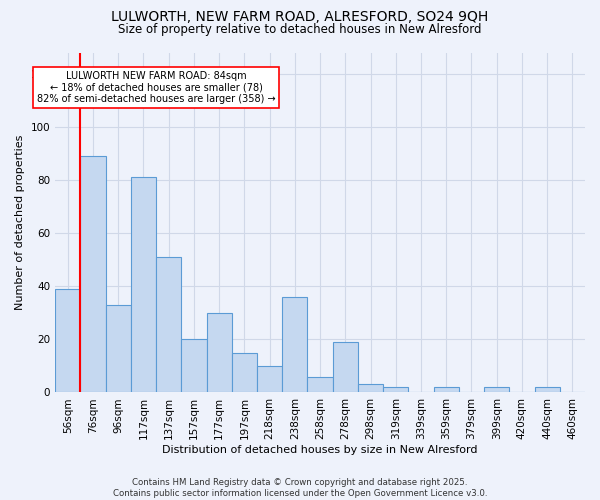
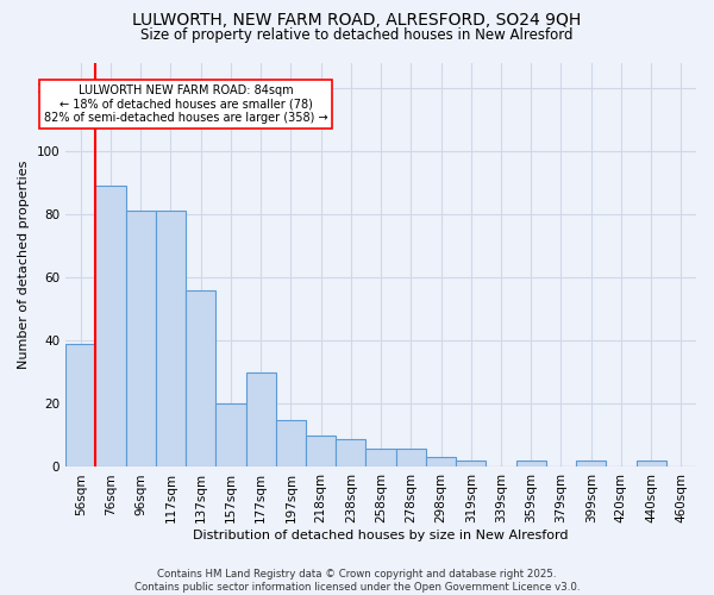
96sqm: 33 -> 81
137sqm: 51 -> 56
238sqm: 36 -> 9
278sqm: 19 -> 6
